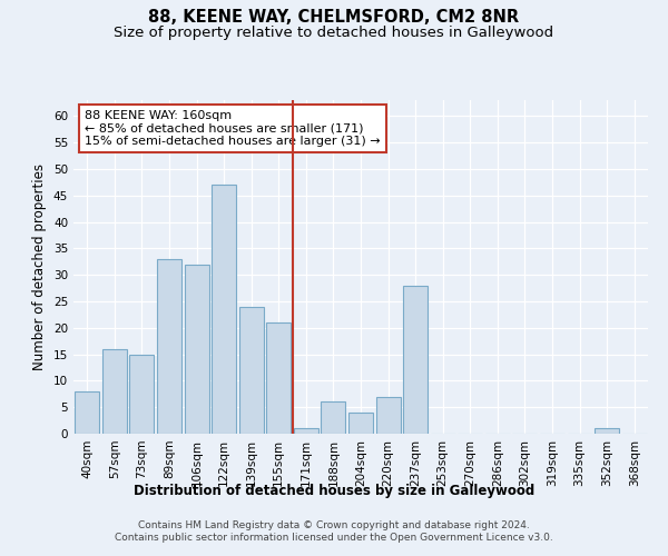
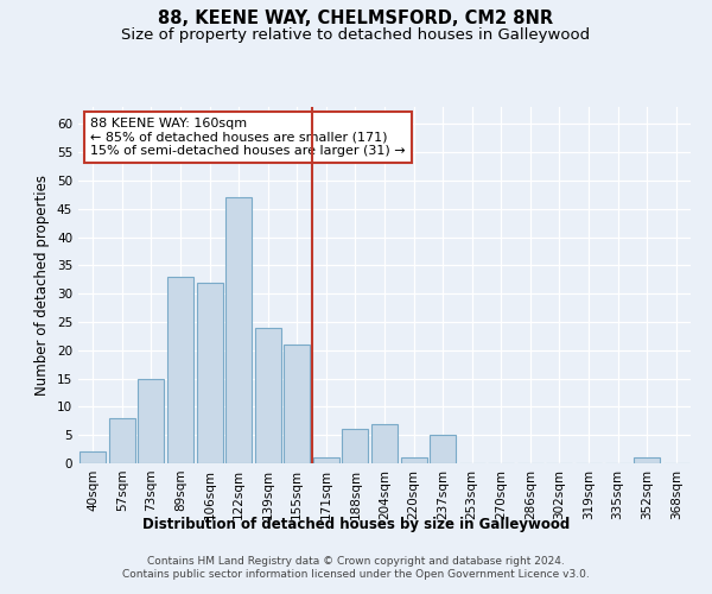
40sqm: 8 -> 2
57sqm: 16 -> 8
204sqm: 4 -> 7
220sqm: 7 -> 1
237sqm: 28 -> 5
